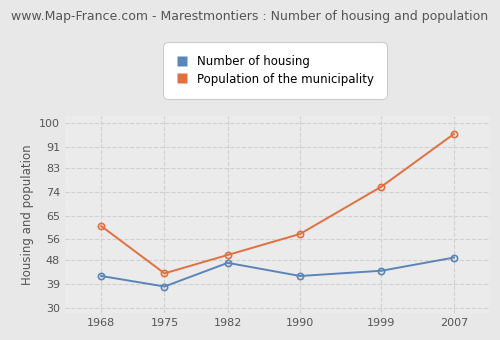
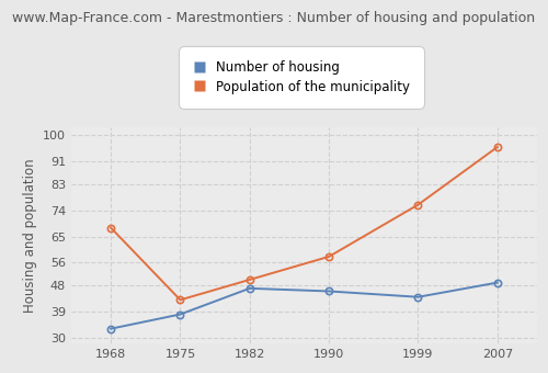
Number of housing/1968: 42 -> 33
Population of the municipality/1968: 61 -> 68
Number of housing/1990: 42 -> 46
